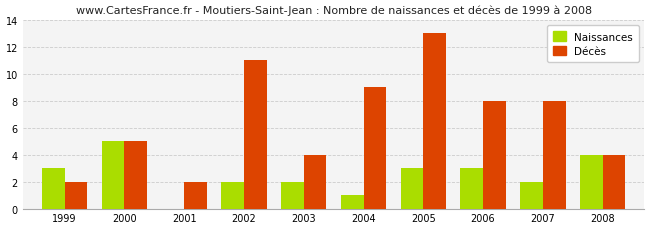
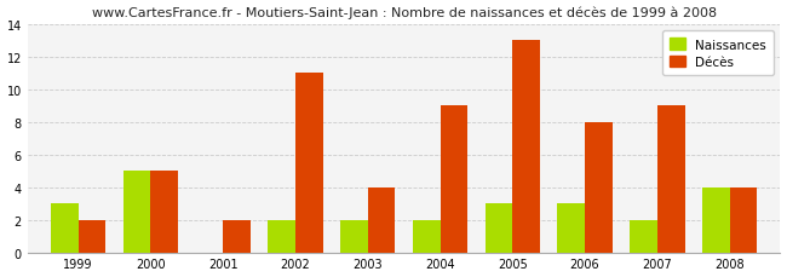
Naissances/2004: 1 -> 2
Décès/2007: 8 -> 9
